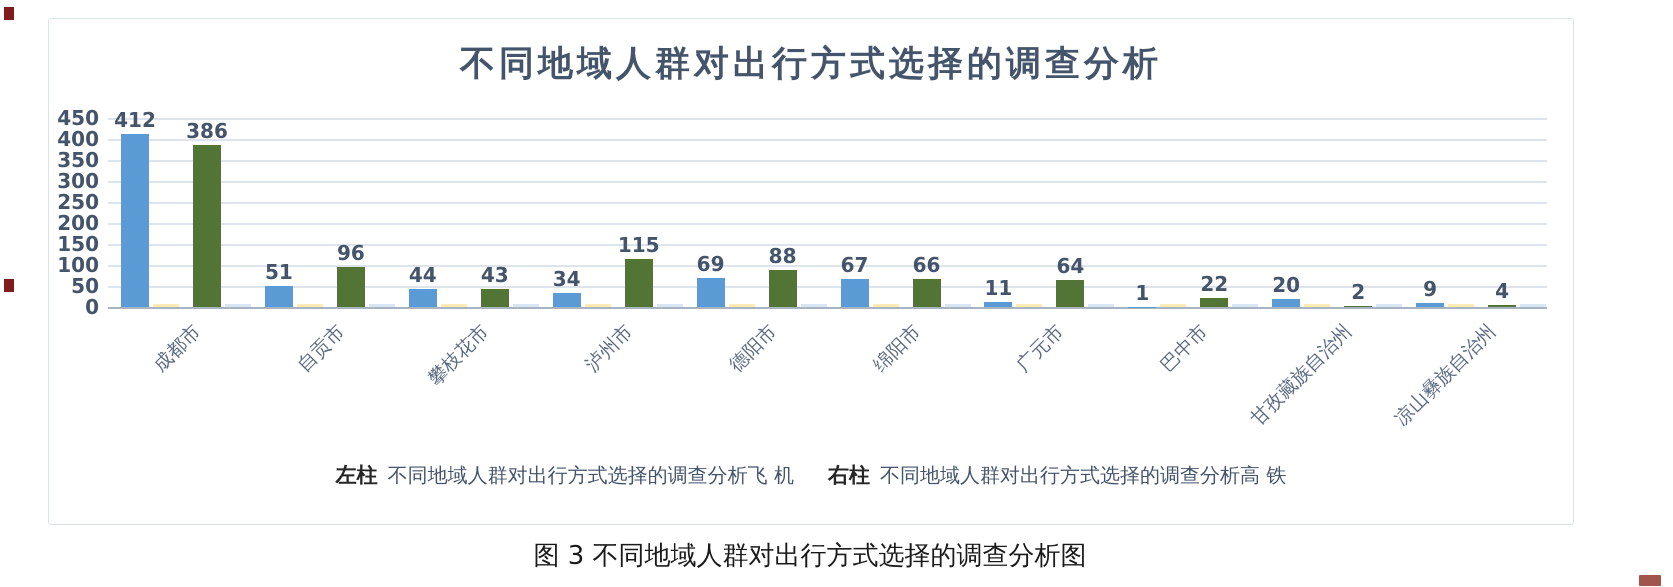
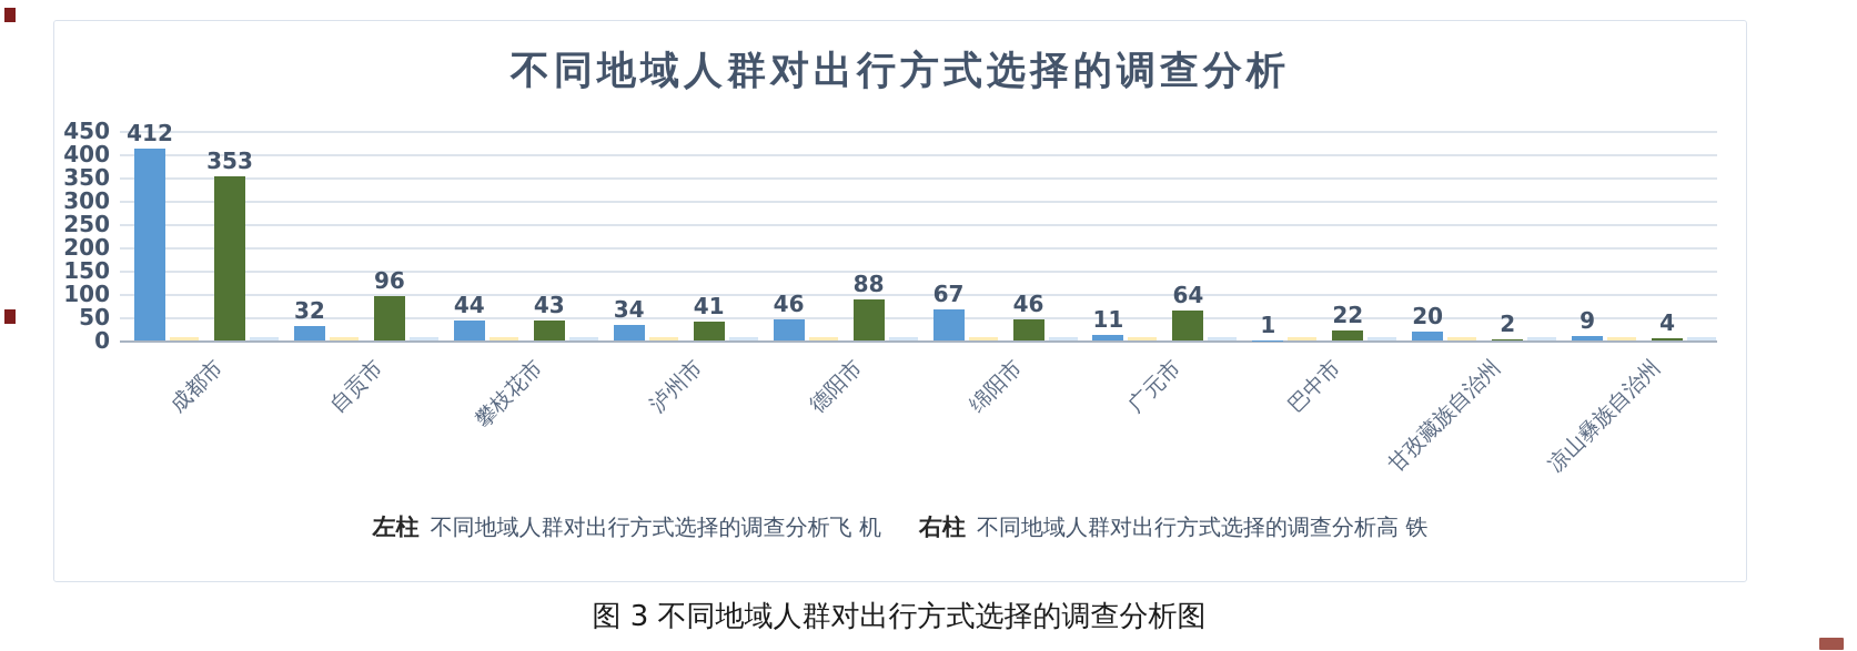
不同地域人群对出行方式选择的调查分析高 铁/成都市: 386 -> 353
不同地域人群对出行方式选择的调查分析飞 机/自贡市: 51 -> 32
不同地域人群对出行方式选择的调查分析高 铁/泸州市: 115 -> 41
不同地域人群对出行方式选择的调查分析飞 机/德阳市: 69 -> 46
不同地域人群对出行方式选择的调查分析高 铁/绵阳市: 66 -> 46
